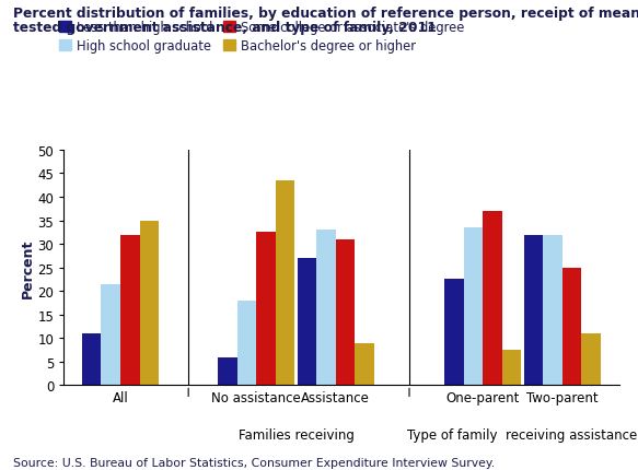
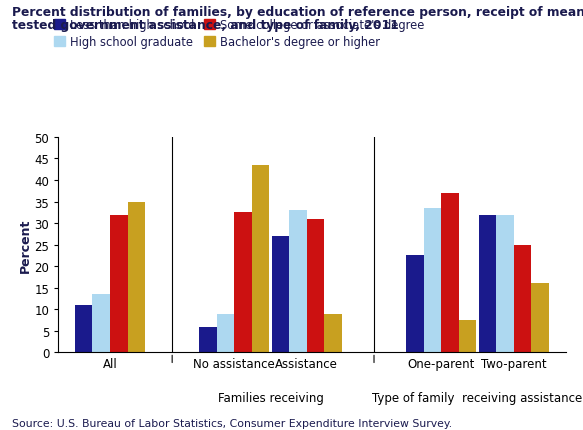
High school graduate/All: 21.5 -> 13.5
High school graduate/No assistance: 18.0 -> 9.0
Bachelor's degree or higher/Two-parent: 11.0 -> 16.0
